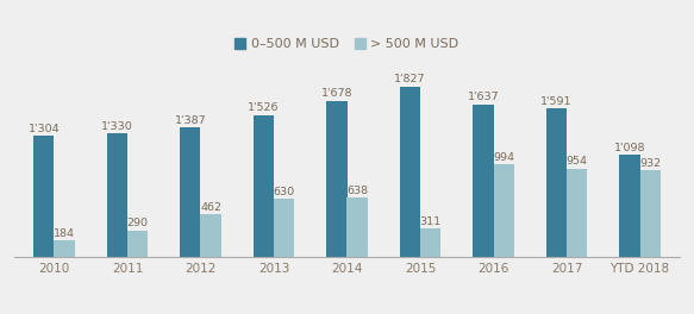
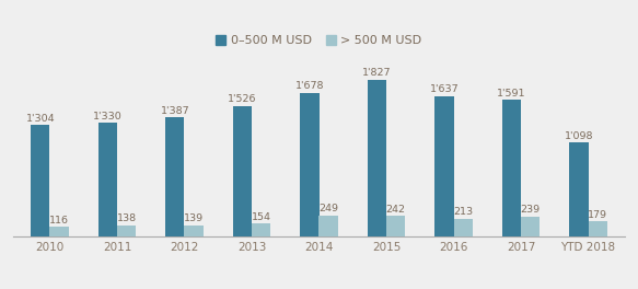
> 500 M USD/2010: 184 -> 116
> 500 M USD/2011: 290 -> 138
> 500 M USD/2012: 462 -> 139
> 500 M USD/2013: 630 -> 154
> 500 M USD/2014: 638 -> 249
> 500 M USD/2015: 311 -> 242
> 500 M USD/2016: 994 -> 213
> 500 M USD/2017: 954 -> 239
> 500 M USD/YTD 2018: 932 -> 179
